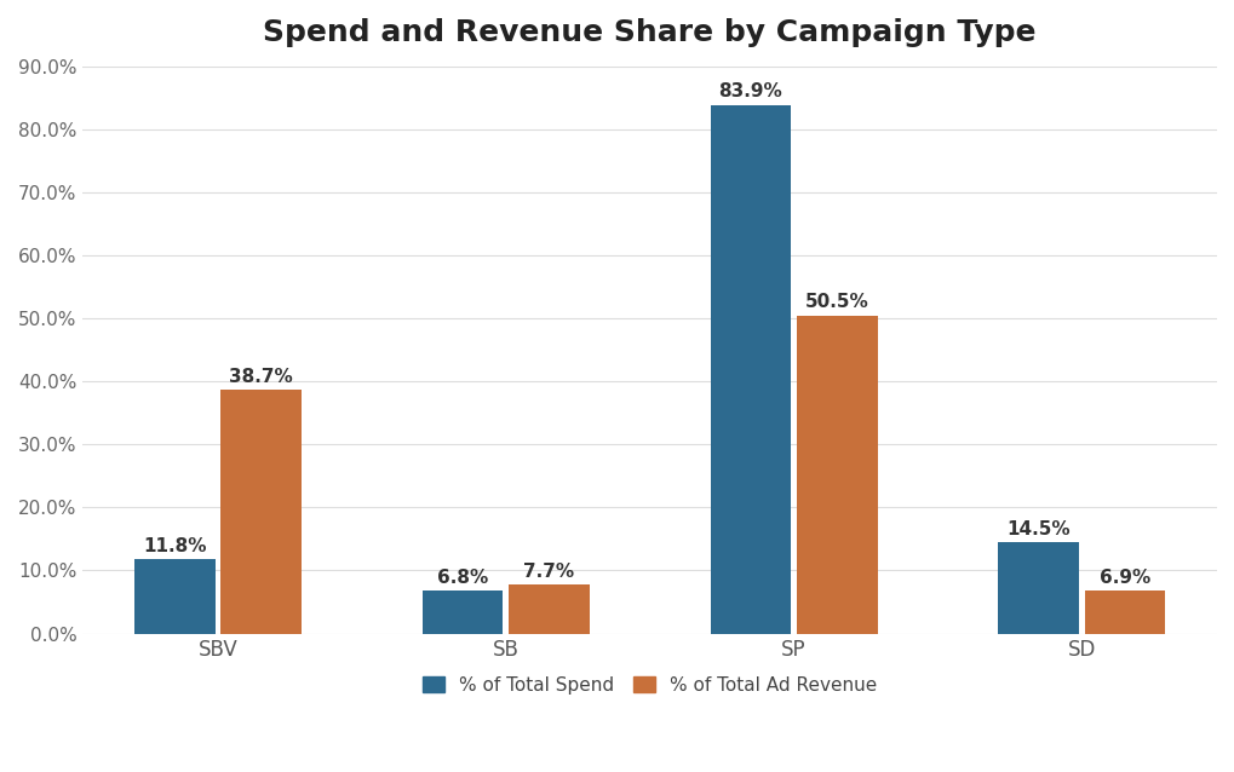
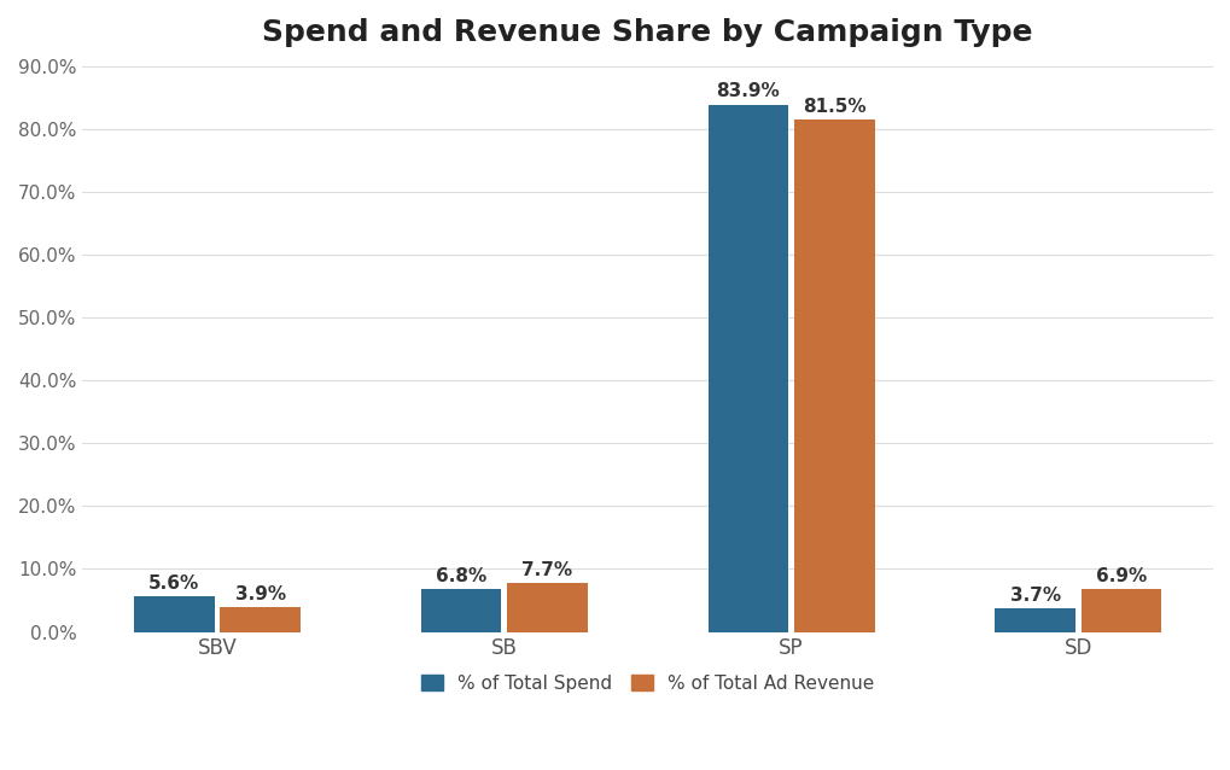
% of Total Spend/SBV: 11.8% -> 5.6%
% of Total Ad Revenue/SBV: 38.7% -> 3.9%
% of Total Ad Revenue/SP: 50.5% -> 81.5%
% of Total Spend/SD: 14.5% -> 3.7%
